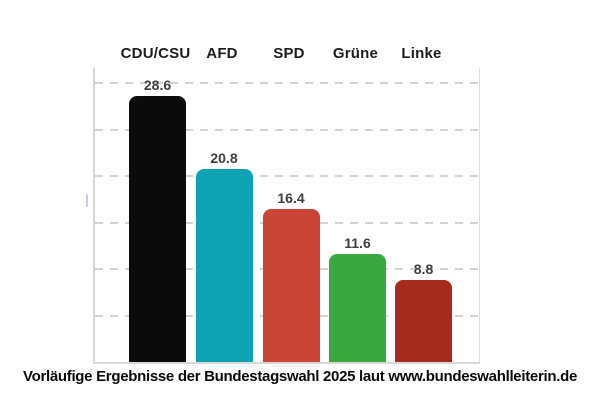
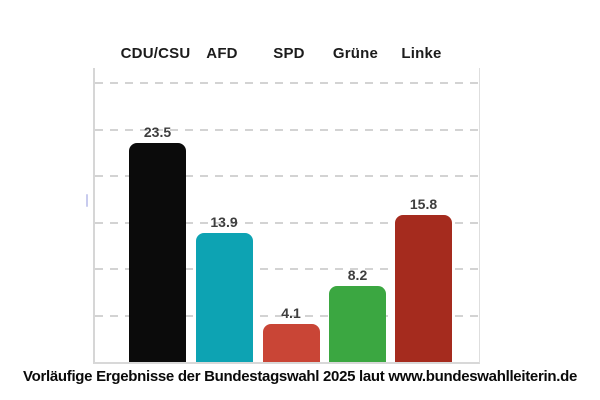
CDU/CSU: 28.6 -> 23.5
AFD: 20.8 -> 13.9
SPD: 16.4 -> 4.1
Grüne: 11.6 -> 8.2
Linke: 8.8 -> 15.8
